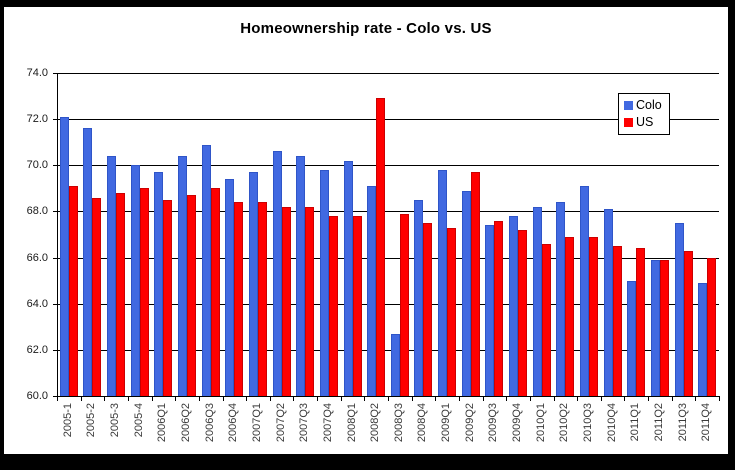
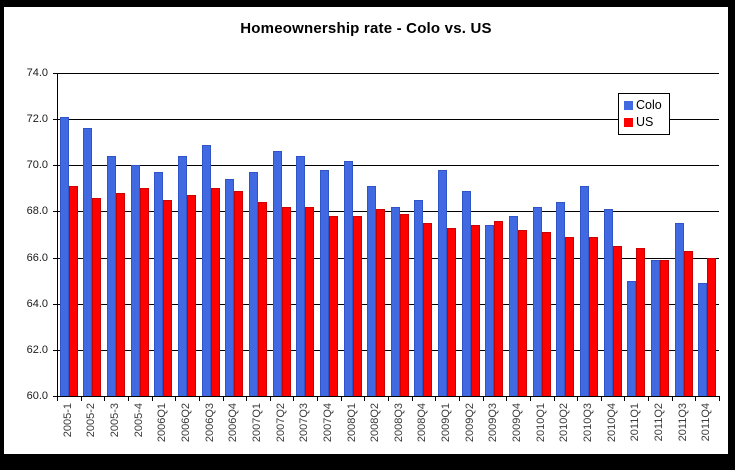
US/2006Q4: 68.4 -> 68.9
US/2008Q2: 72.9 -> 68.1
Colo/2008Q3: 62.7 -> 68.2
US/2009Q2: 69.7 -> 67.4
US/2010Q1: 66.6 -> 67.1
